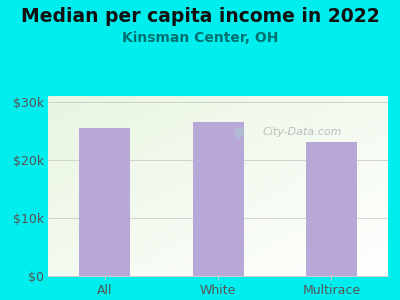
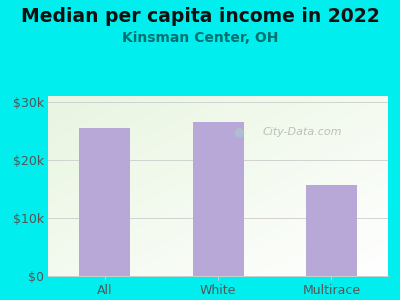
Multirace: $23.0k -> $15.6k
